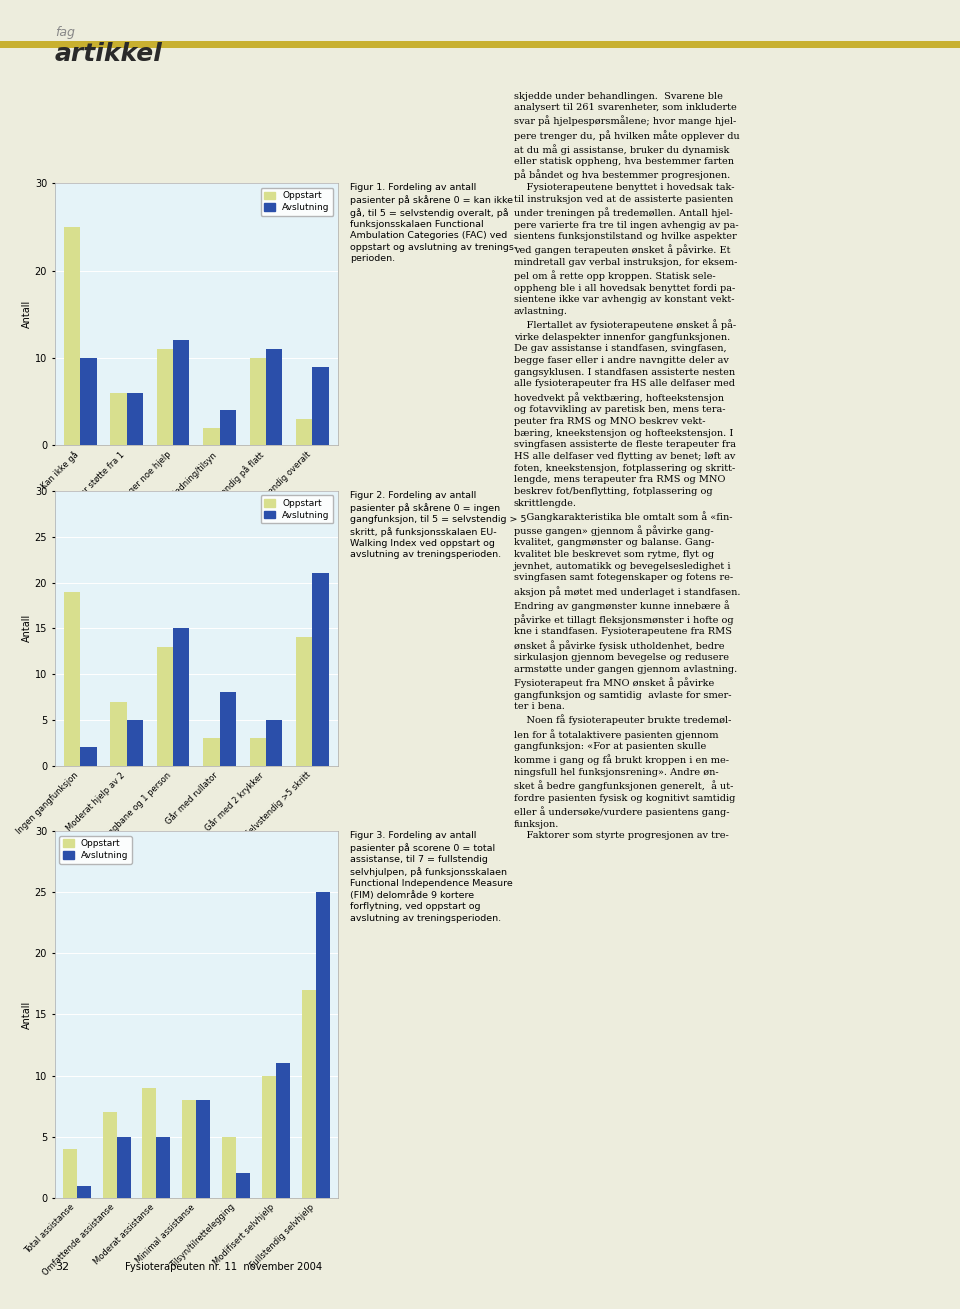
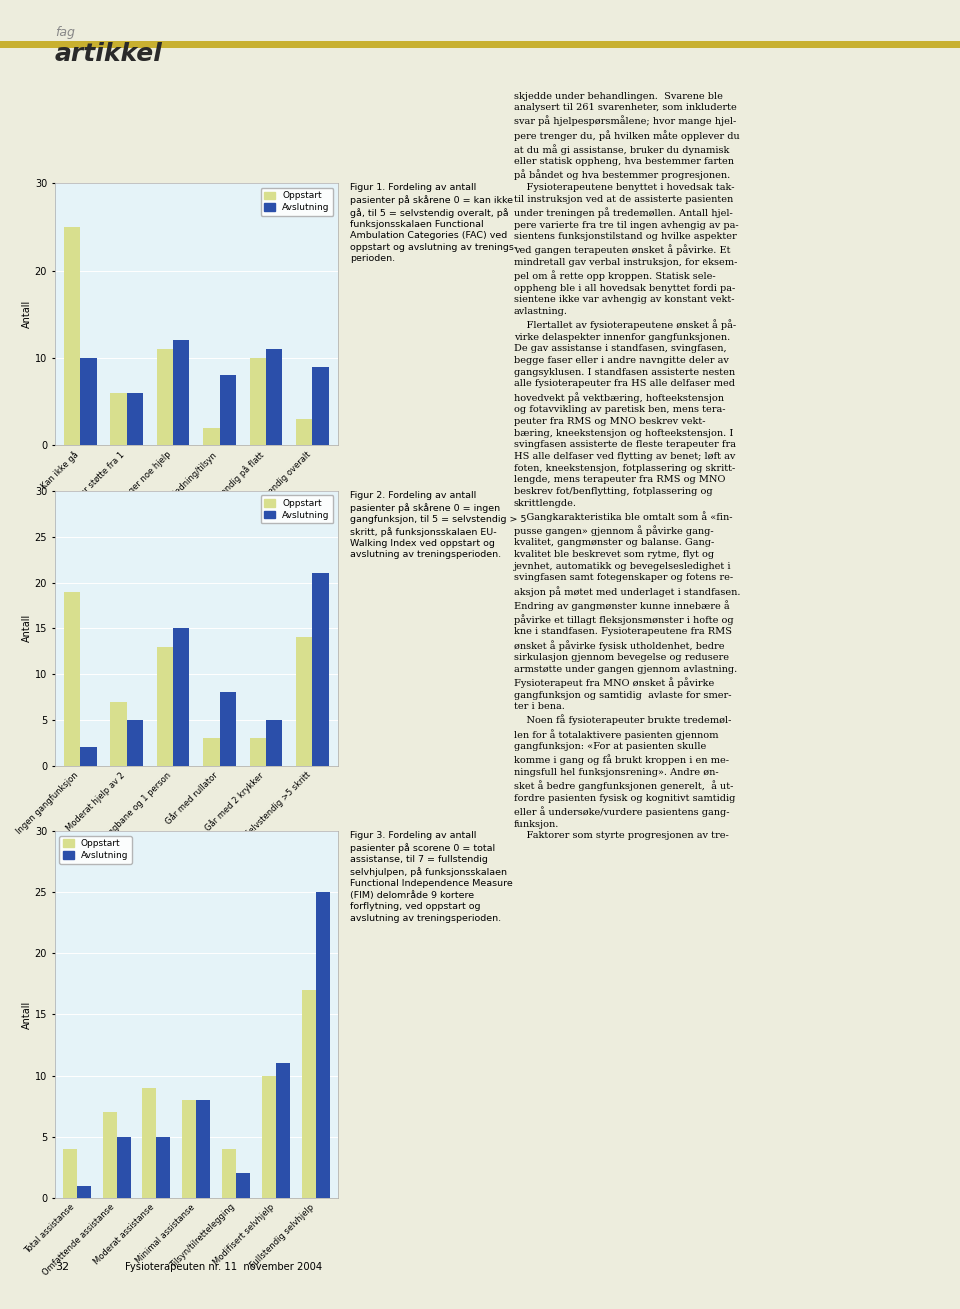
Avslutning/Veiledning/tilsyn: 4 -> 8
Oppstart/Tilsyn/tilrettelegging: 5 -> 4
